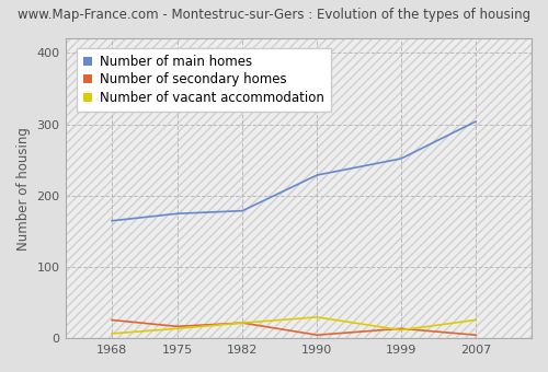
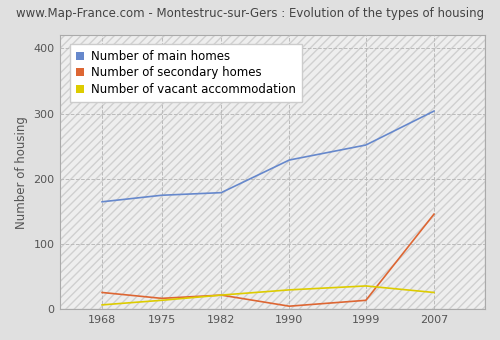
Number of vacant accommodation/1999: 12 -> 36
Number of secondary homes/2007: 5 -> 146
